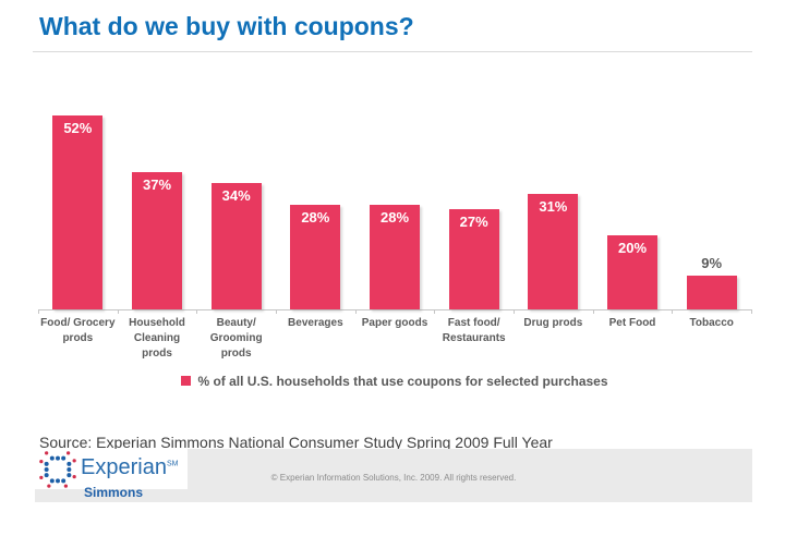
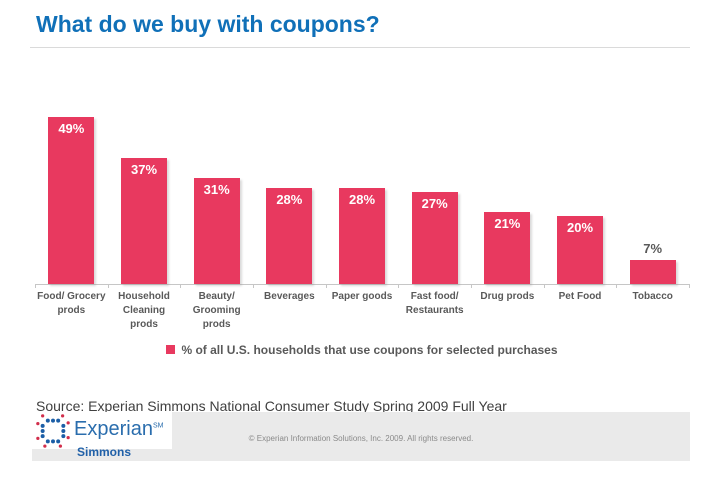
Food/ Grocery prods: 52% -> 49%
Beauty/ Grooming prods: 34% -> 31%
Drug prods: 31% -> 21%
Tobacco: 9% -> 7%
